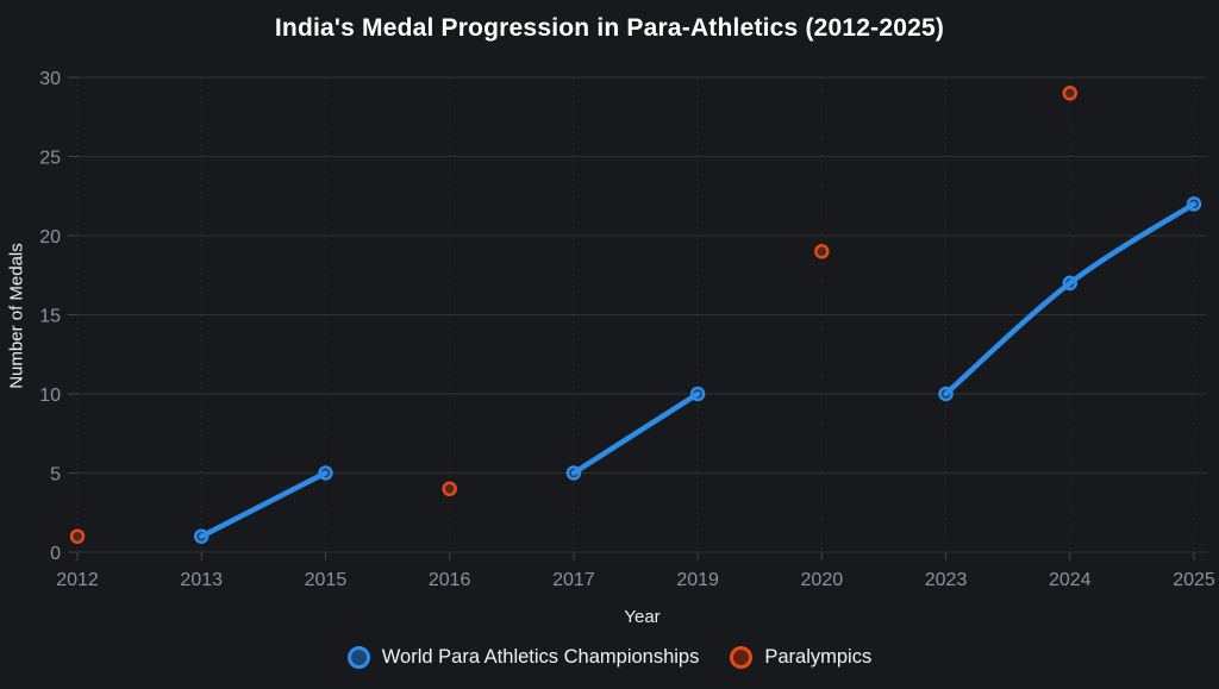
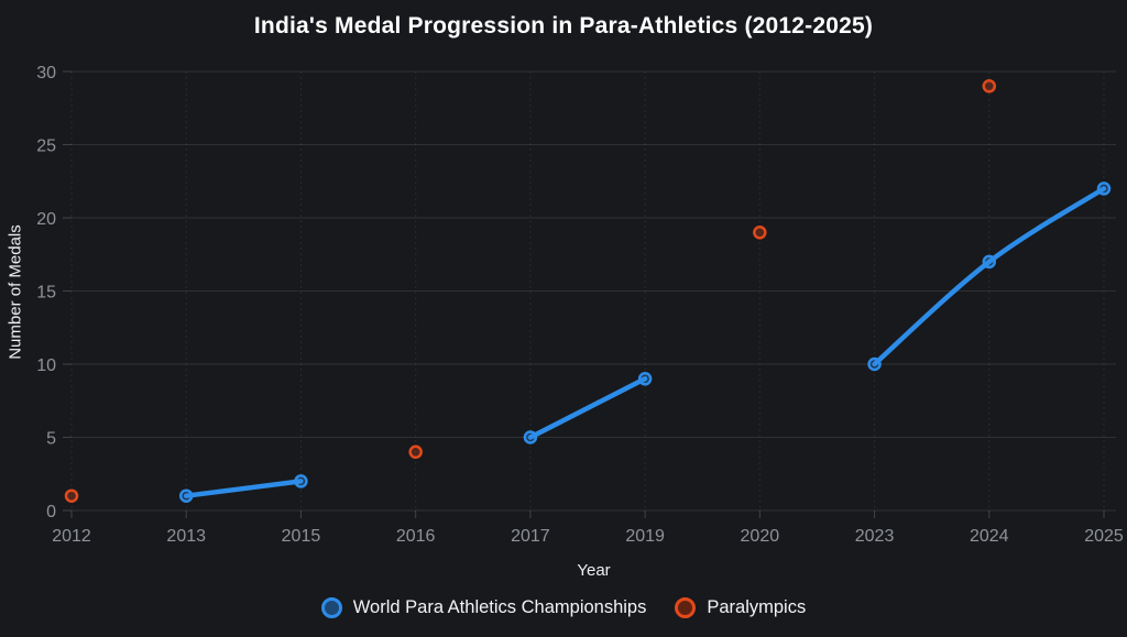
World Para Athletics Championships/2015: 5 -> 2
World Para Athletics Championships/2019: 10 -> 9
